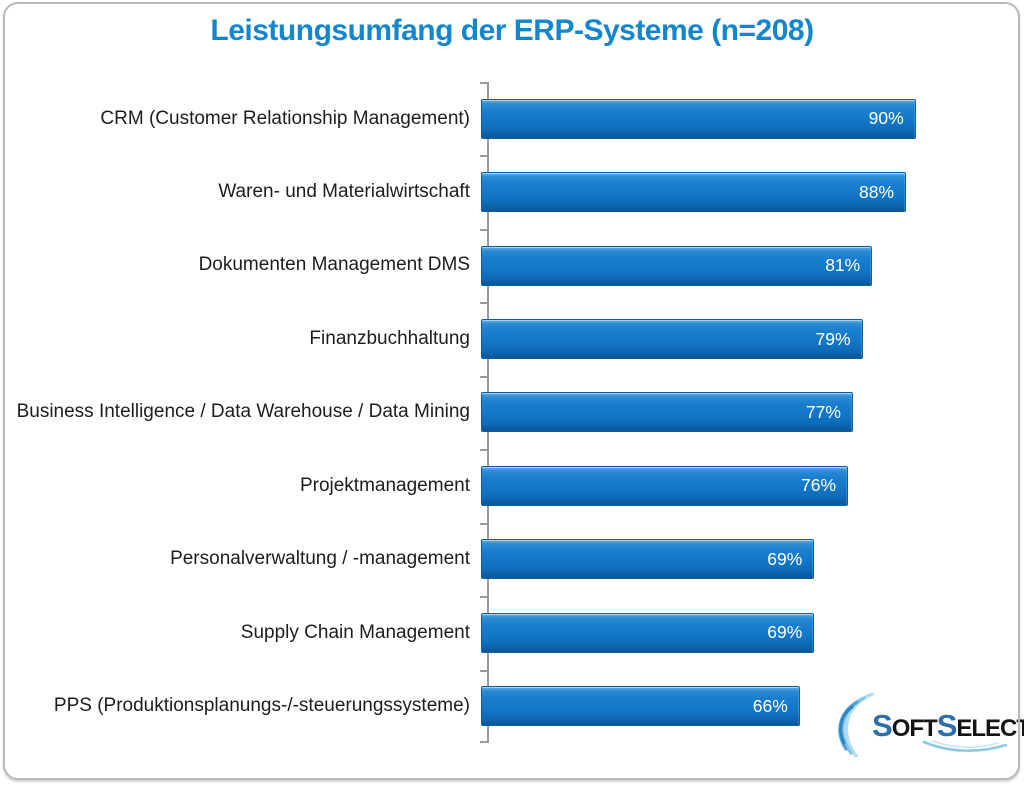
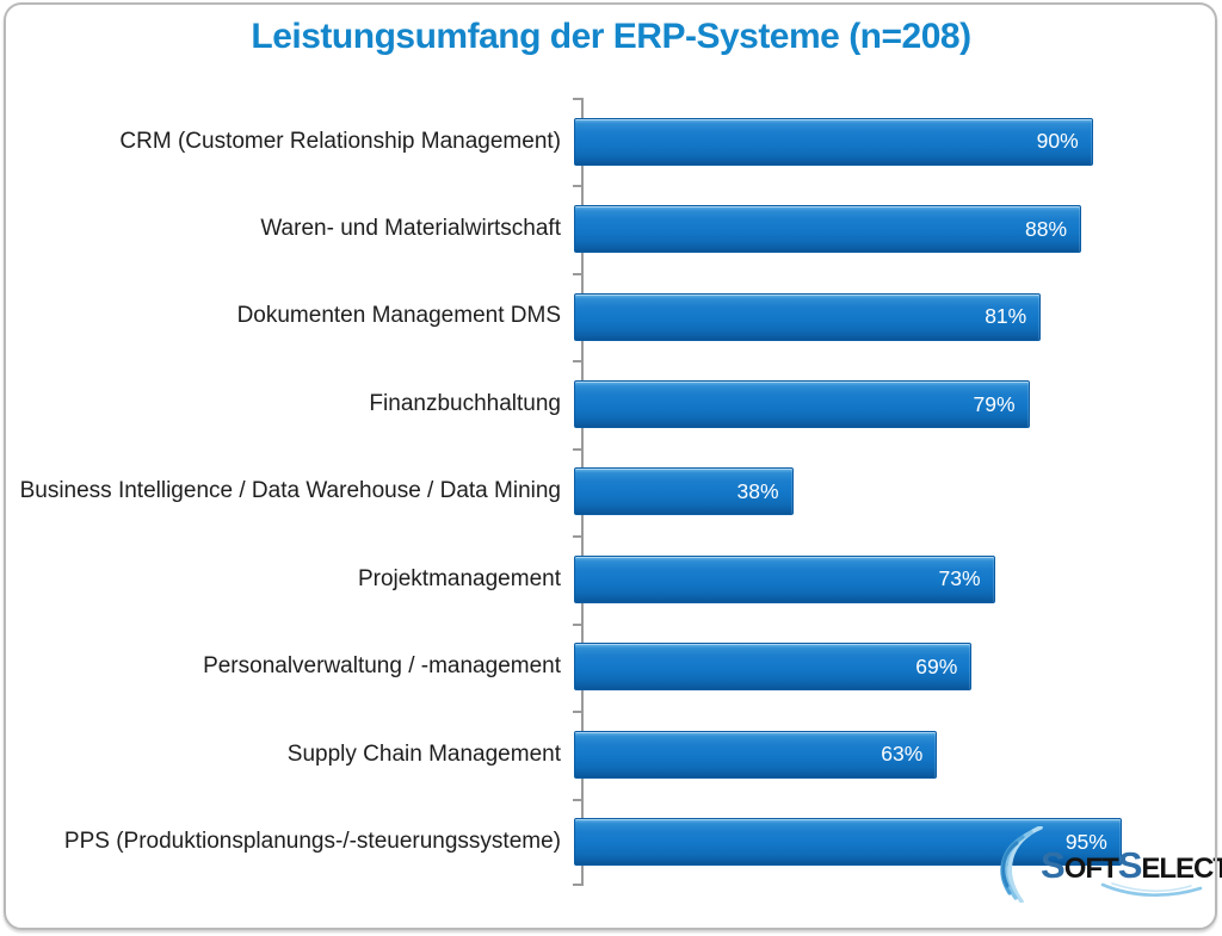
Business Intelligence / Data Warehouse / Data Mining: 77% -> 38%
Projektmanagement: 76% -> 73%
Supply Chain Management: 69% -> 63%
PPS (Produktionsplanungs-/-steuerungssysteme): 66% -> 95%
